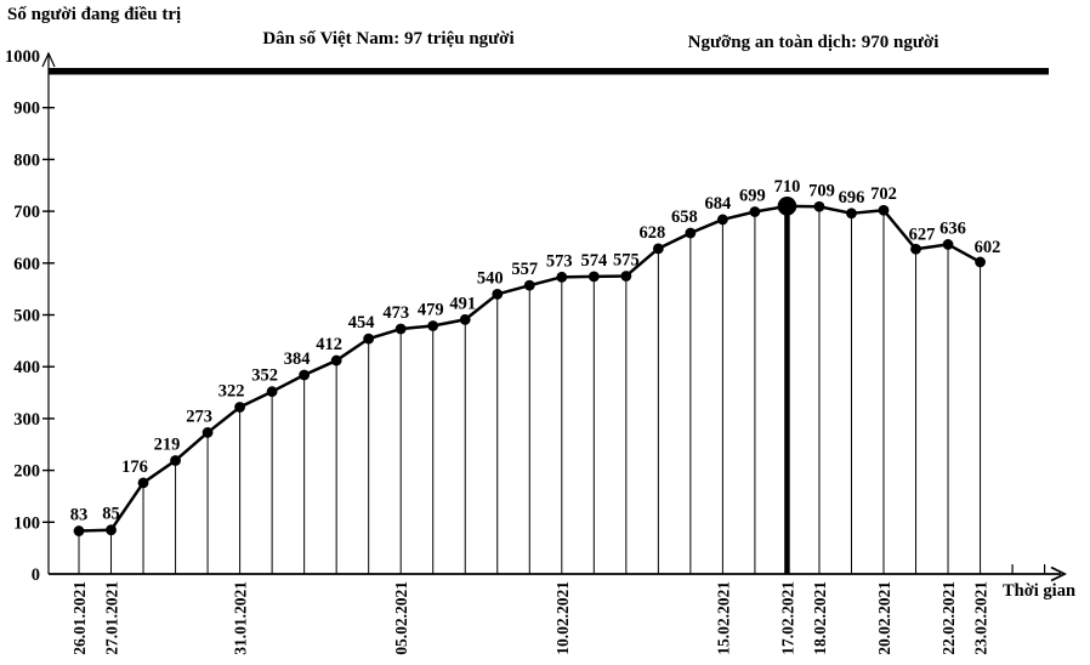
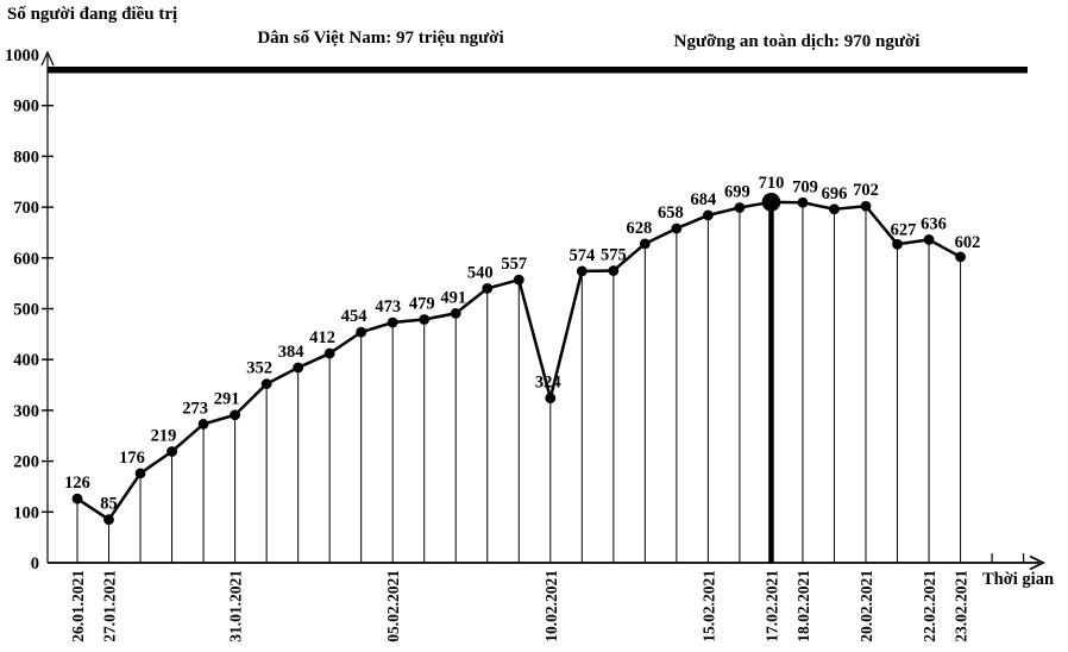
26.01.2021: 83 -> 126
31.01.2021: 322 -> 291
10.02.2021: 573 -> 324
